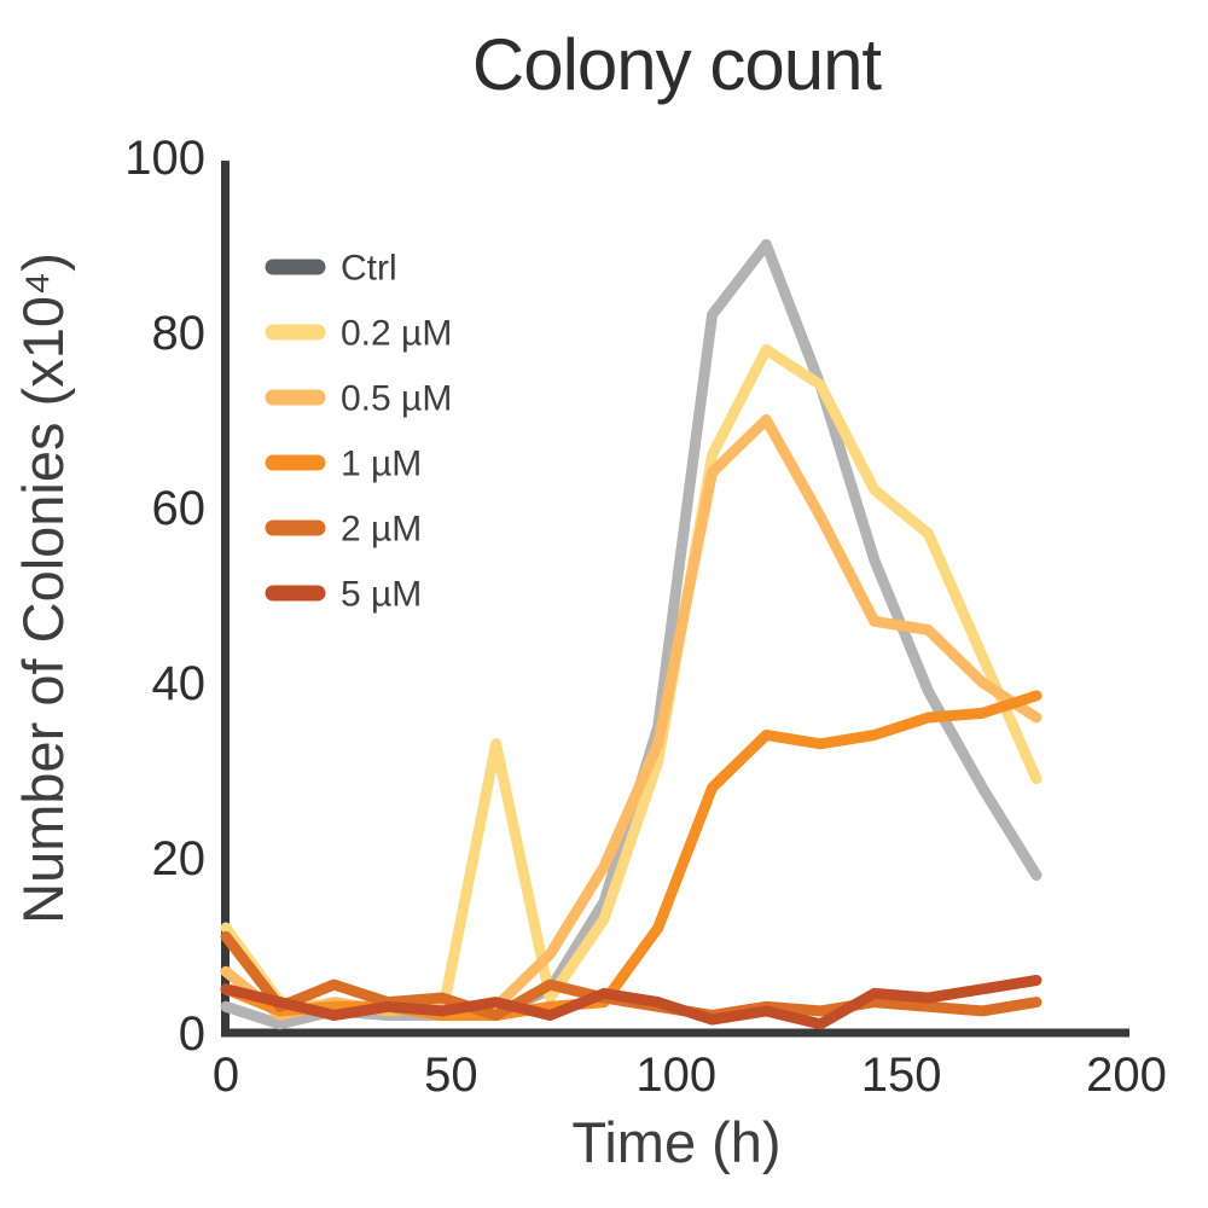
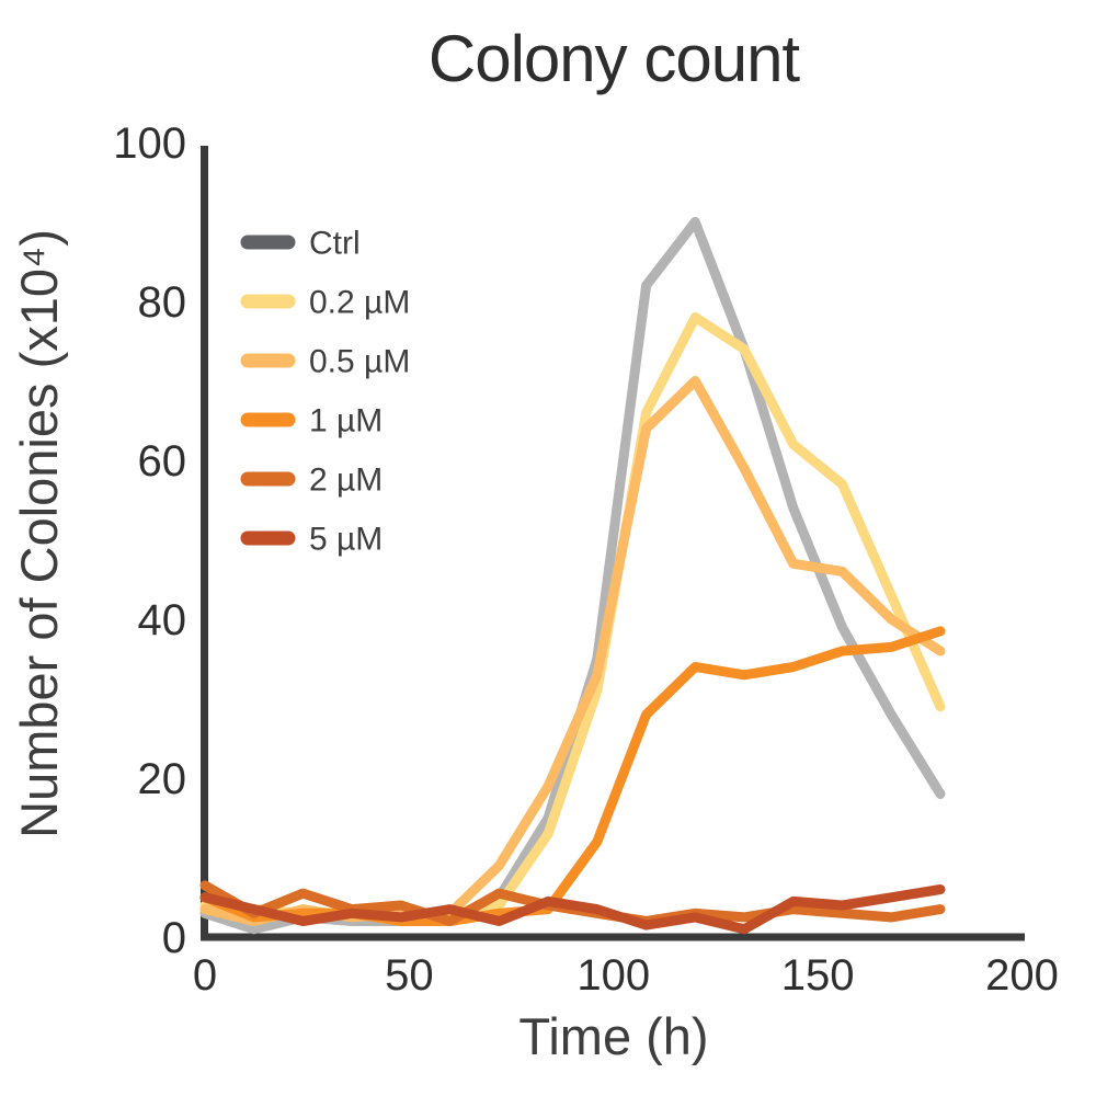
0.2 µM/0: 12 -> 4
0.5 µM/0: 7 -> 4
2 µM/0: 11 -> 6
0.2 µM/60: 33 -> 3
